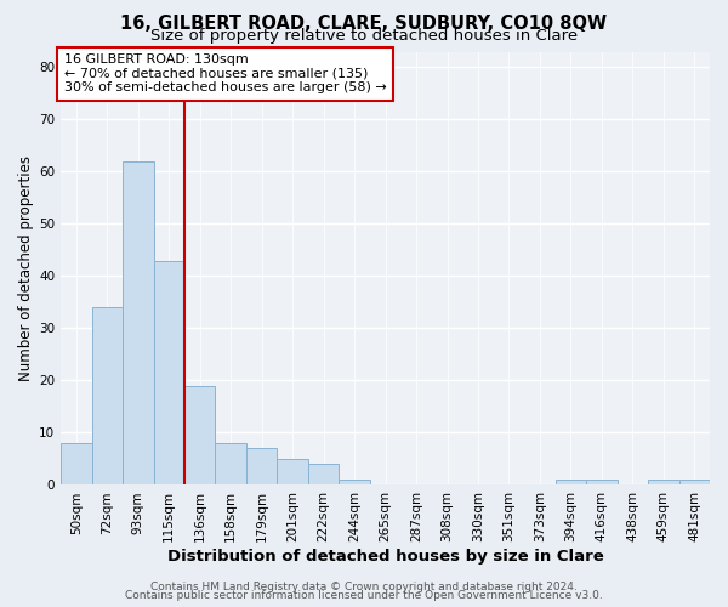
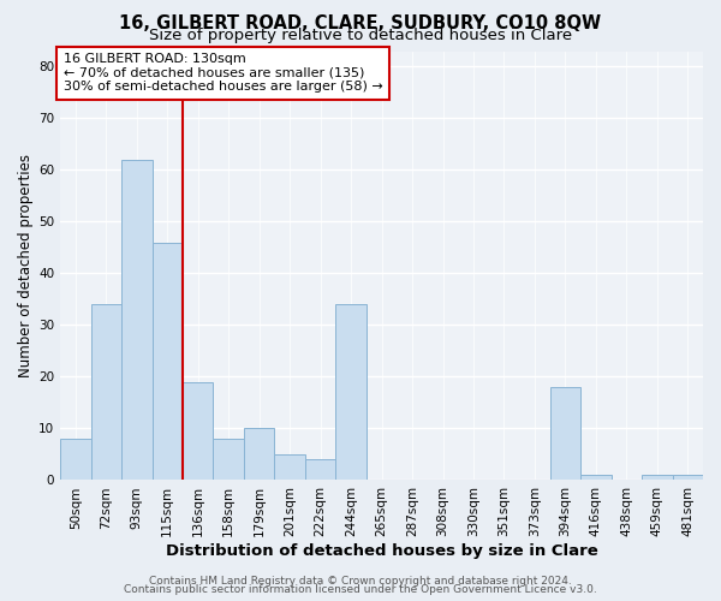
115sqm: 43 -> 46
179sqm: 7 -> 10
244sqm: 1 -> 34
394sqm: 1 -> 18
